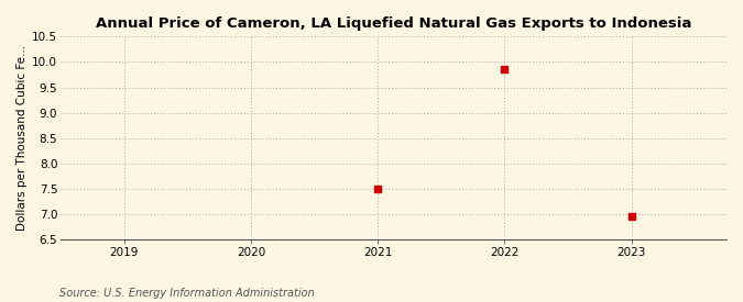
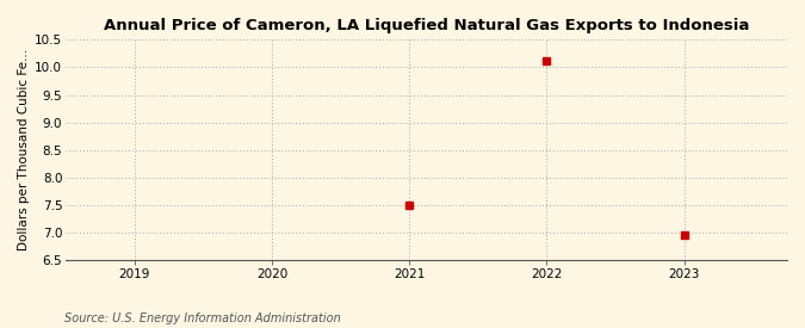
2022: 9.85 -> 10.12
